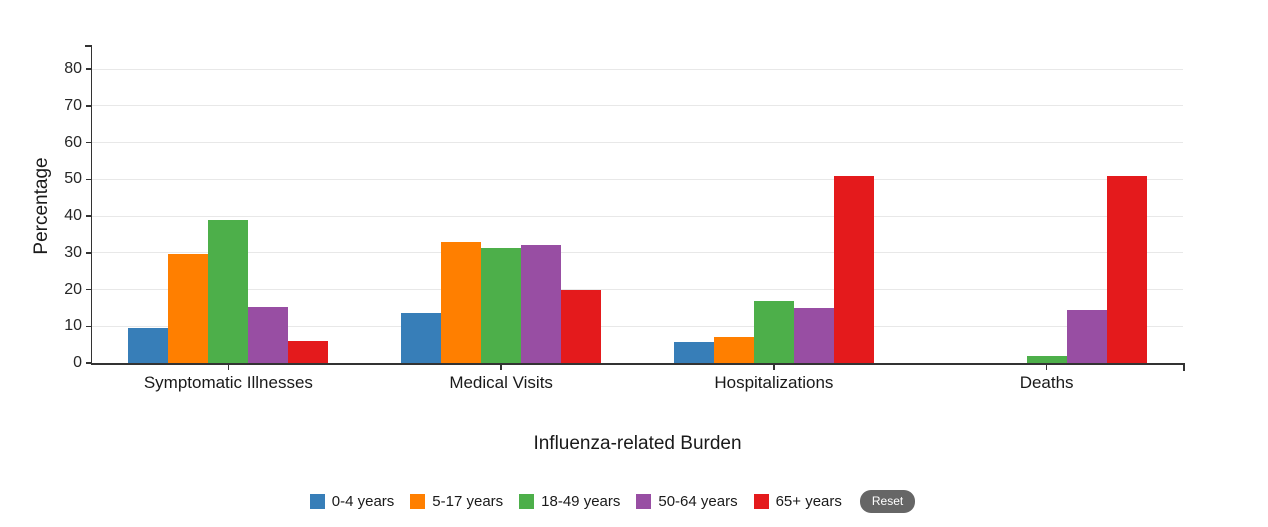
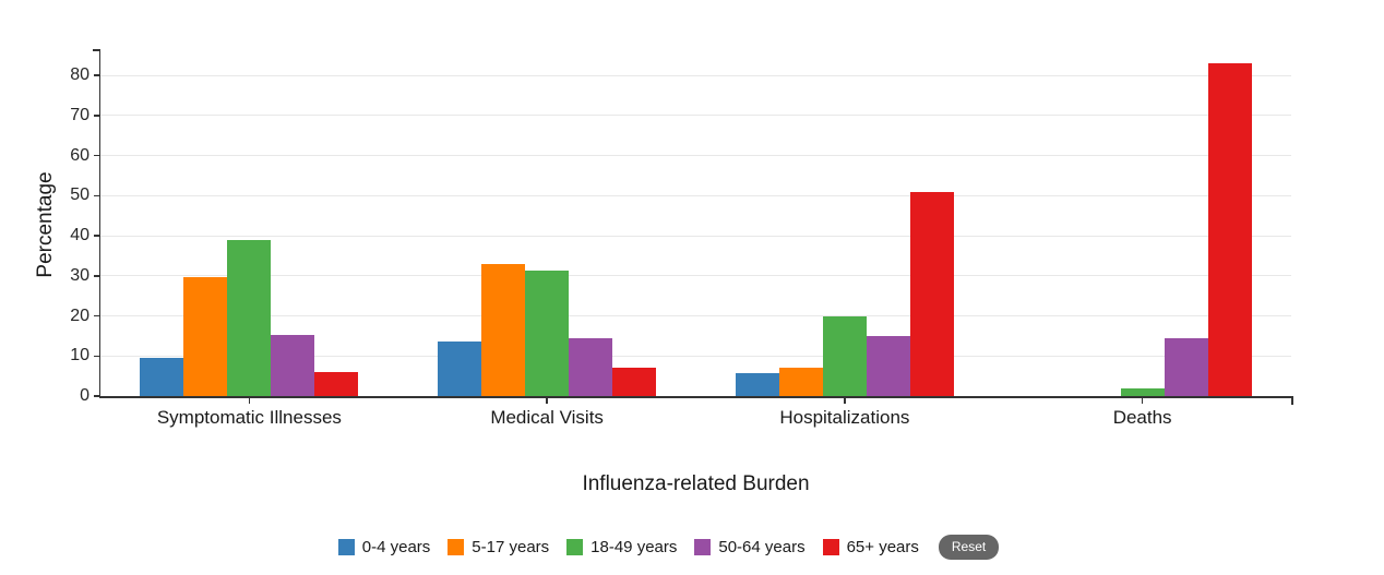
50-64 years/Medical Visits: 32 -> 14
65+ years/Medical Visits: 20 -> 7
18-49 years/Hospitalizations: 17 -> 20
65+ years/Deaths: 51 -> 83
